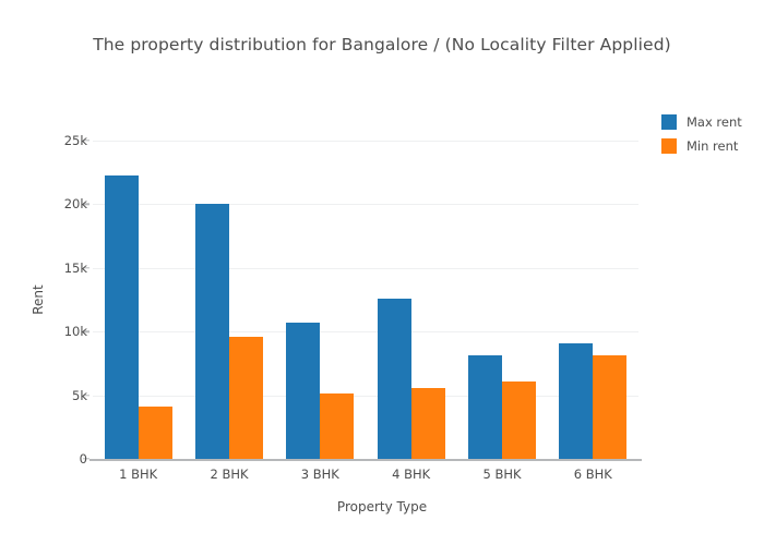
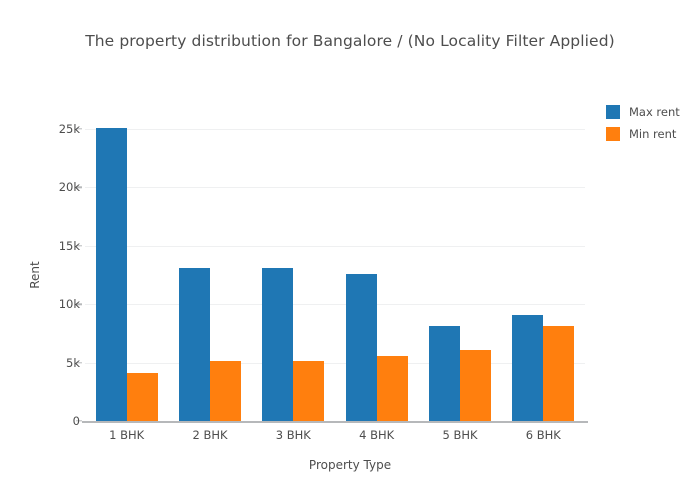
Max rent/1 BHK: 22.3k -> 25.1k
Max rent/2 BHK: 20.0k -> 13.1k
Min rent/2 BHK: 9.6k -> 5.1k
Max rent/3 BHK: 10.7k -> 13.1k
